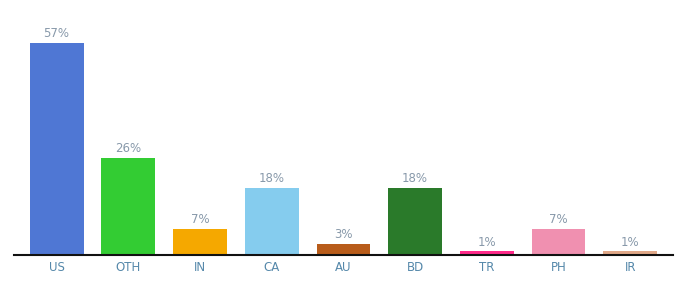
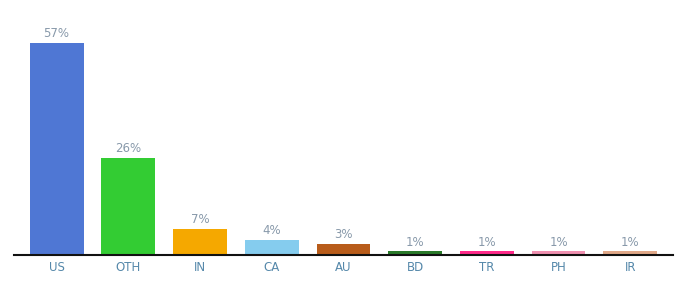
CA: 18% -> 4%
BD: 18% -> 1%
PH: 7% -> 1%
